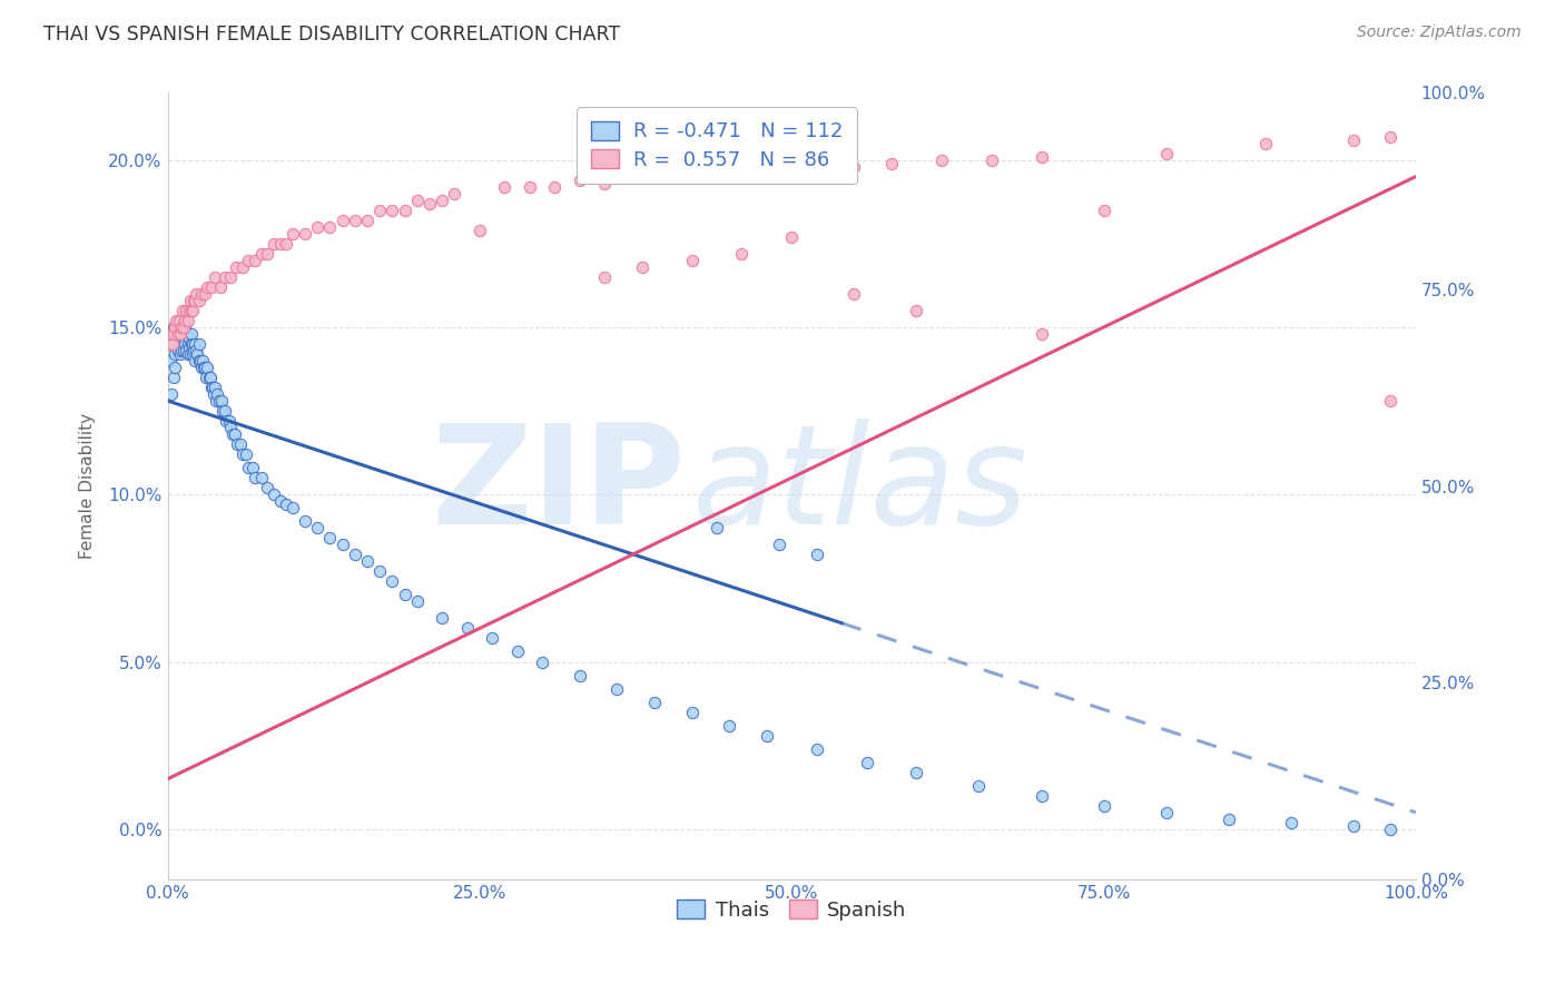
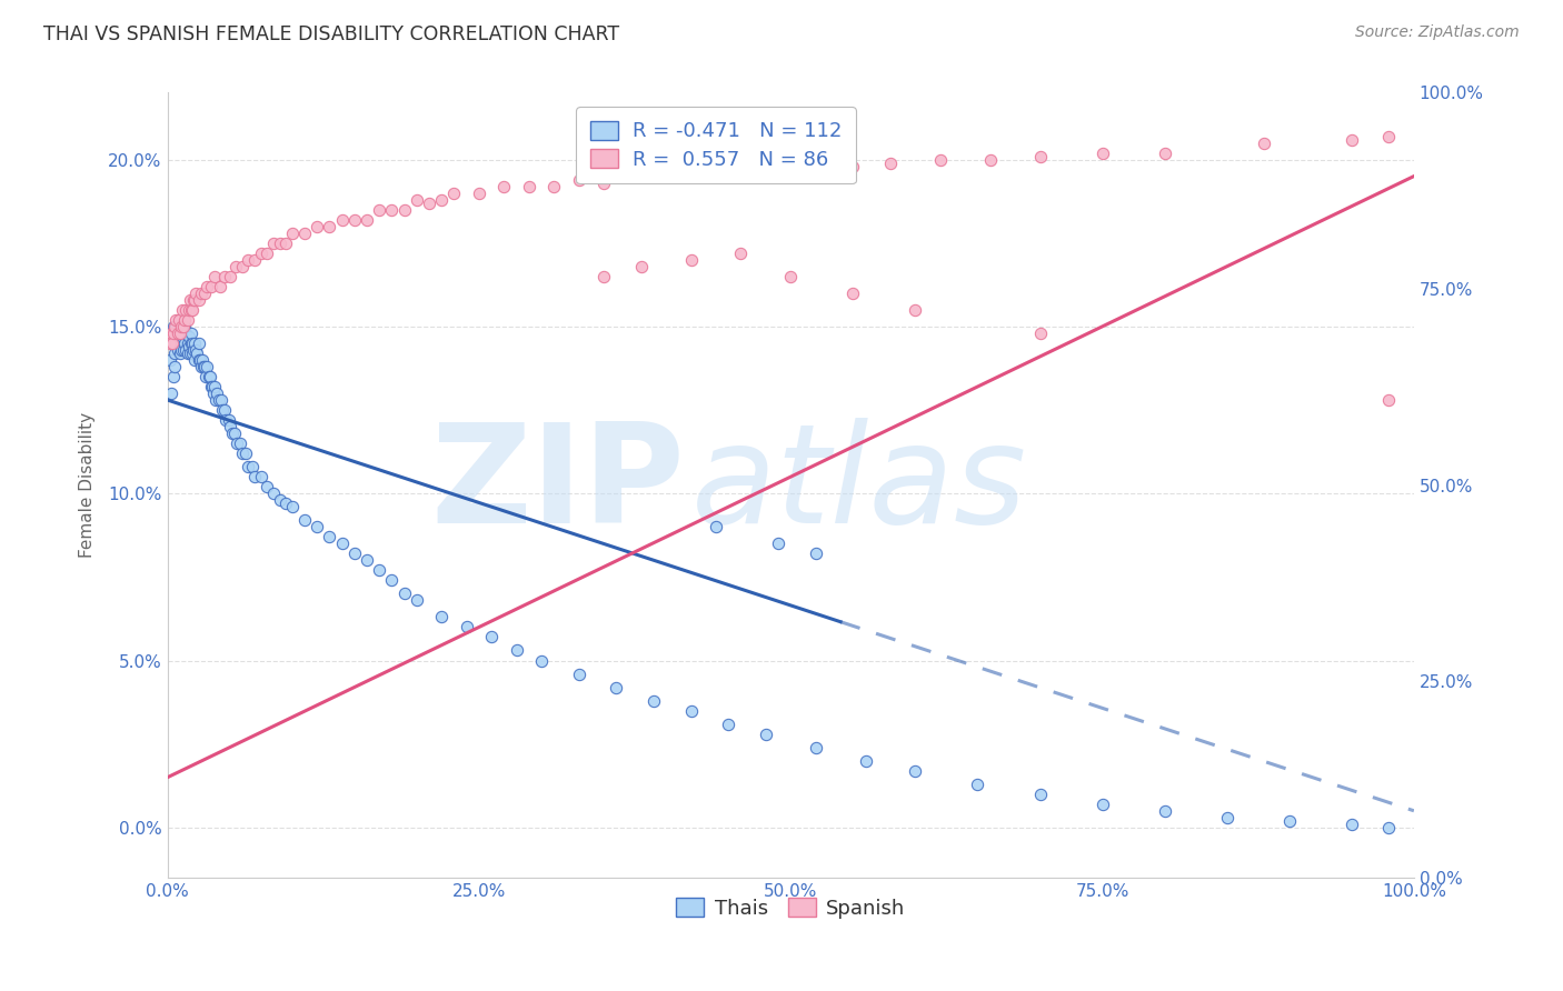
Spanish/25.0%: 17.9% -> 19.0%
Spanish/50.0%: 17.7% -> 16.5%
Spanish/75.0%: 18.5% -> 20.2%
